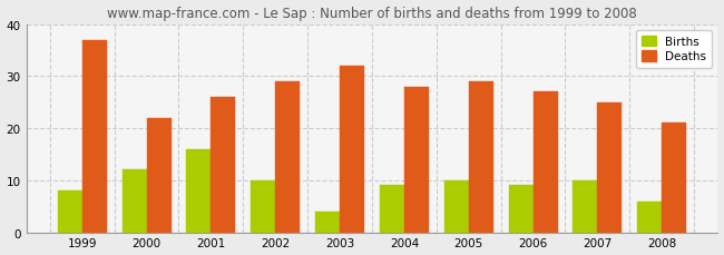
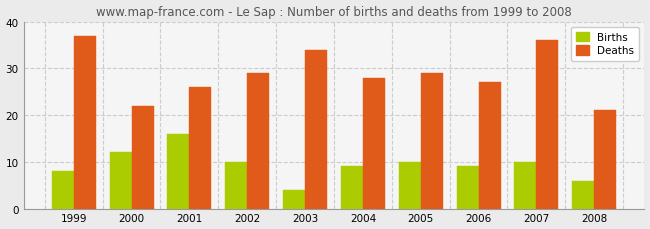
Deaths/2003: 32 -> 34
Deaths/2007: 25 -> 36
